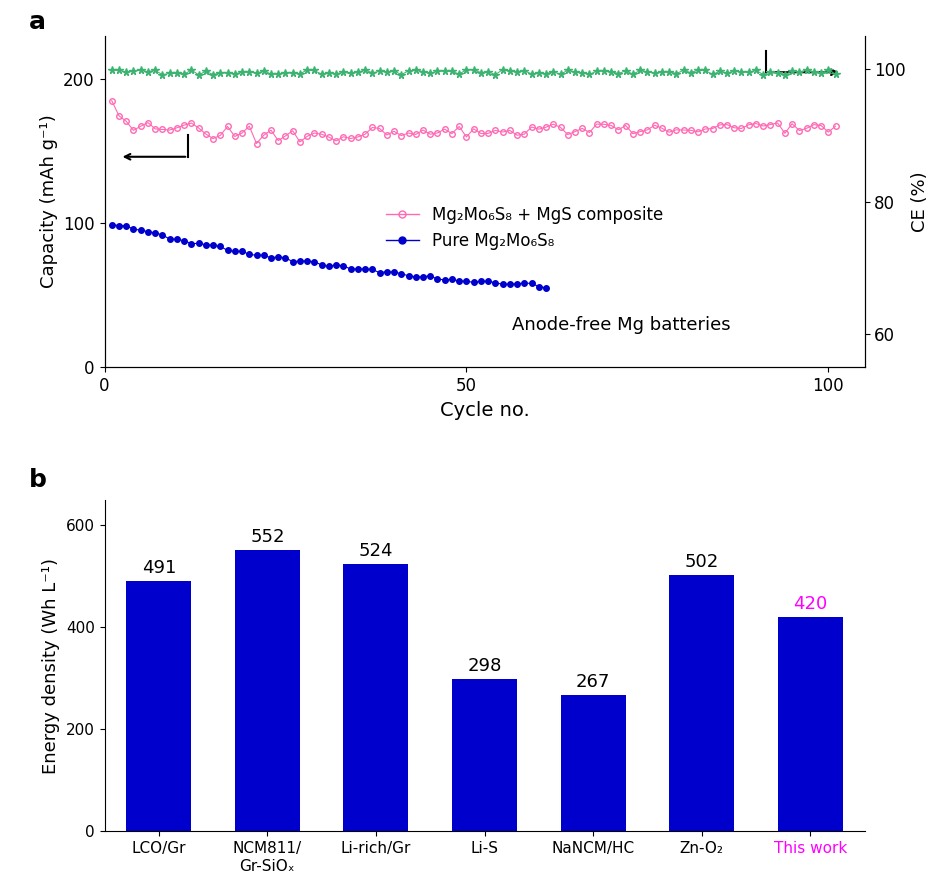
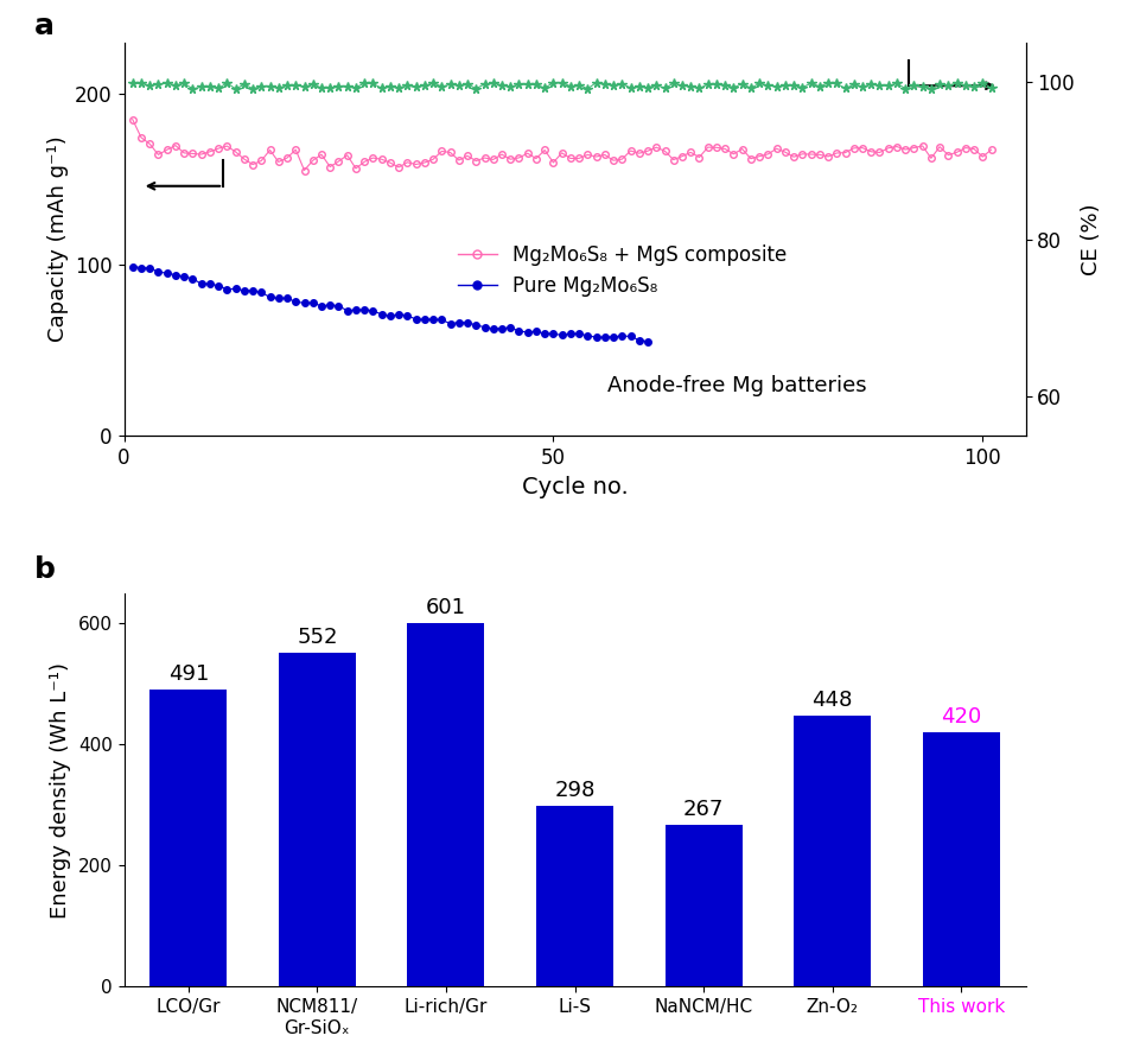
Li-rich/Gr: 524 -> 601
Zn-O₂: 502 -> 448
